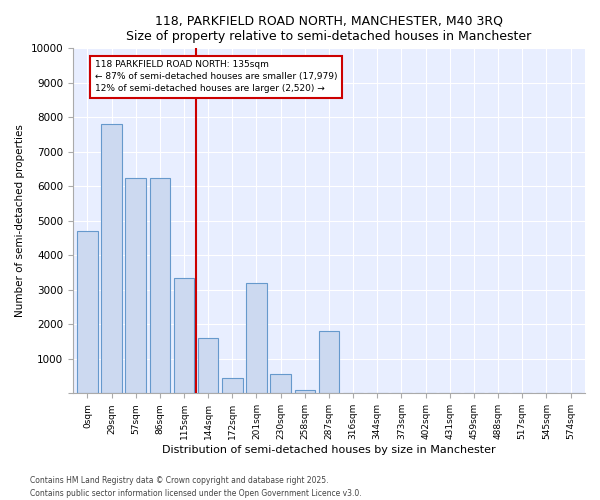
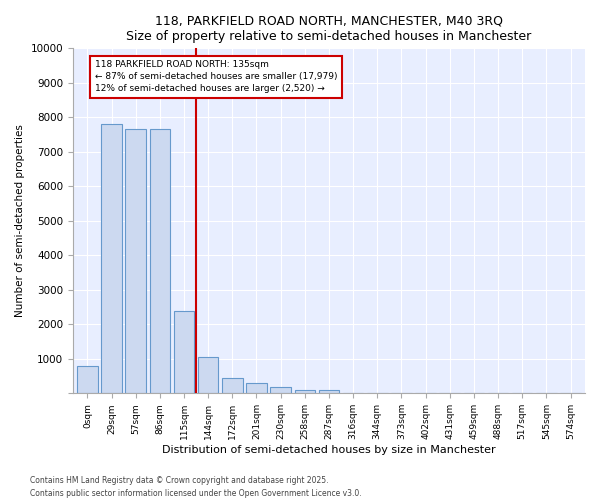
0sqm: 4700 -> 800
57sqm: 6250 -> 7650
86sqm: 6250 -> 7650
115sqm: 3350 -> 2380
144sqm: 1600 -> 1040
201sqm: 3200 -> 290
230sqm: 550 -> 170
287sqm: 1800 -> 110
